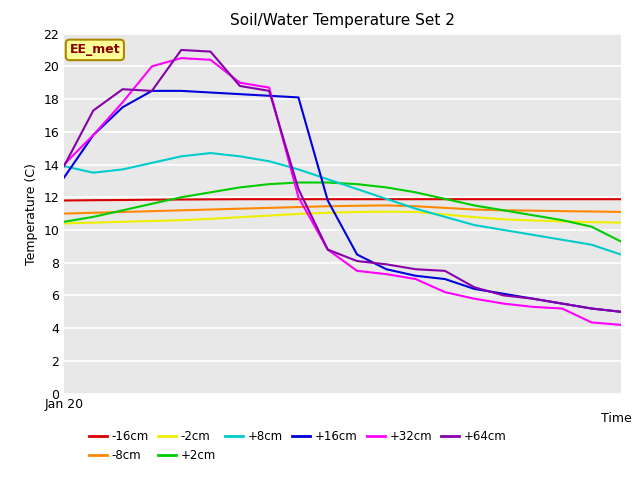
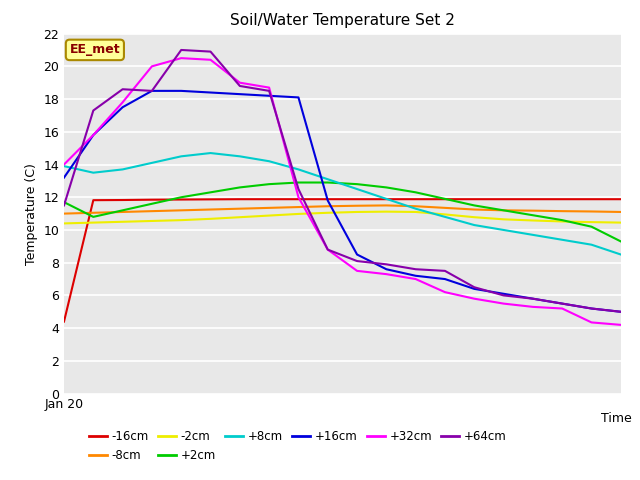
-16cm/Jan 20: 11.8 -> 4.4
+2cm/Jan 20: 10.5 -> 11.7
+64cm/Jan 20: 13.9 -> 11.5
